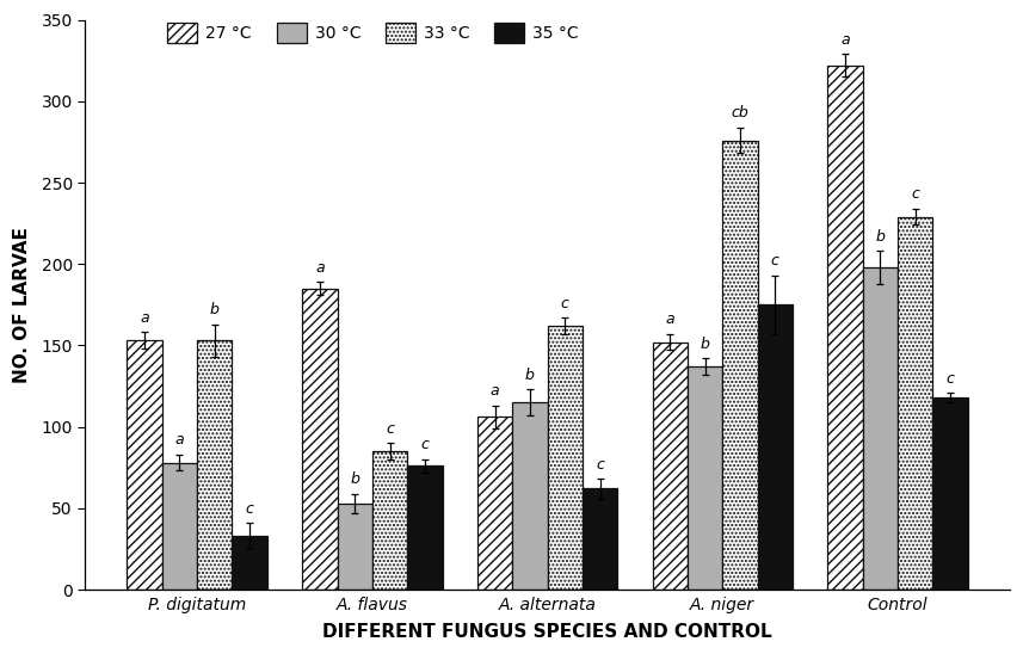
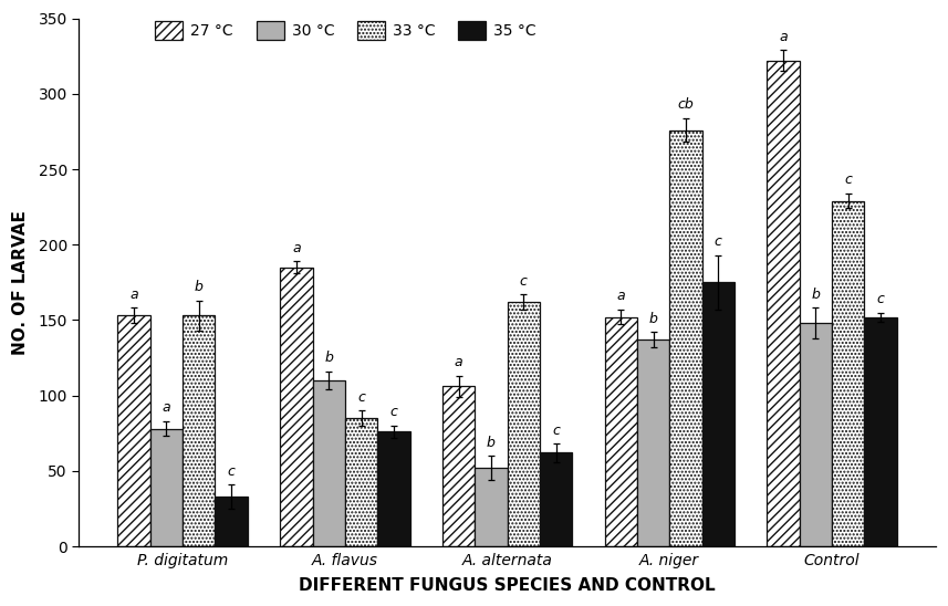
30 °C/A. flavus: 53 -> 110
30 °C/A. alternata: 115 -> 52
30 °C/Control: 198 -> 148
35 °C/Control: 118 -> 152
